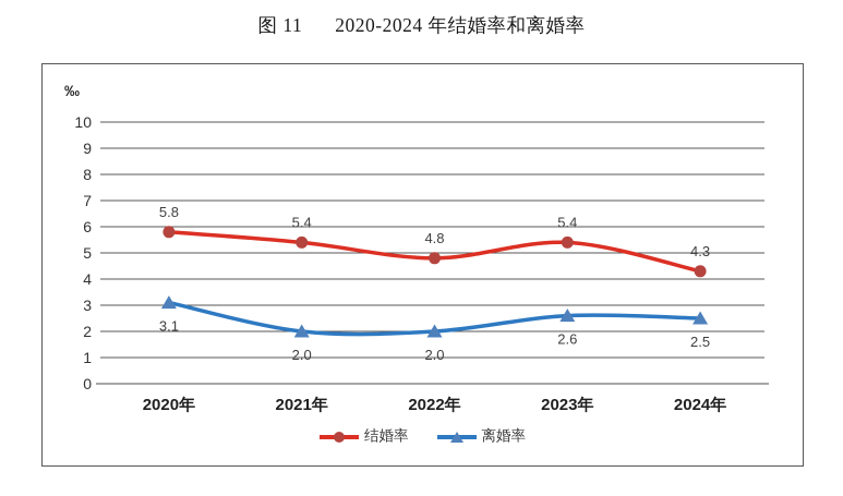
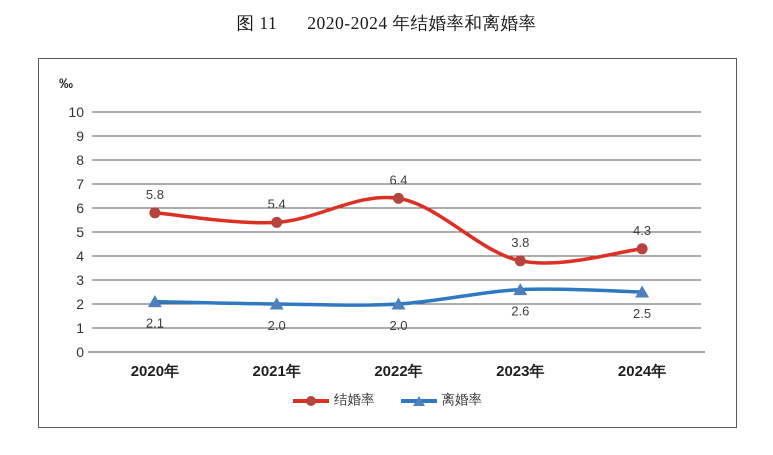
离婚率/2020年: 3.1 -> 2.1
结婚率/2022年: 4.8 -> 6.4
结婚率/2023年: 5.4 -> 3.8
